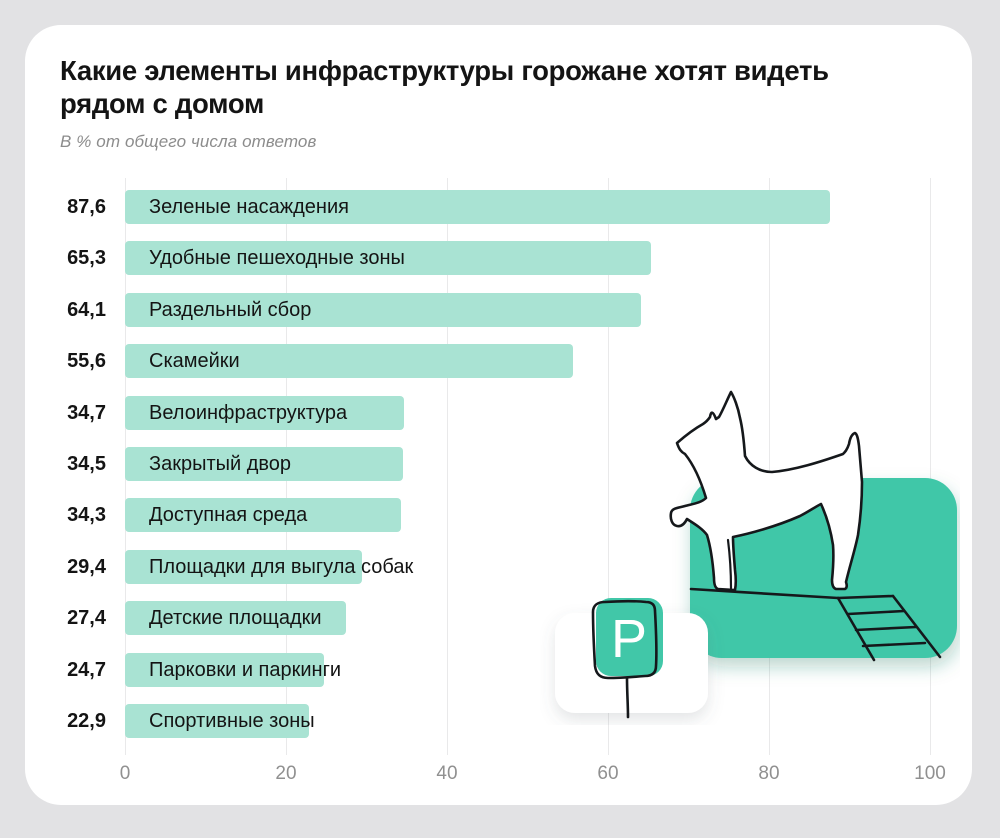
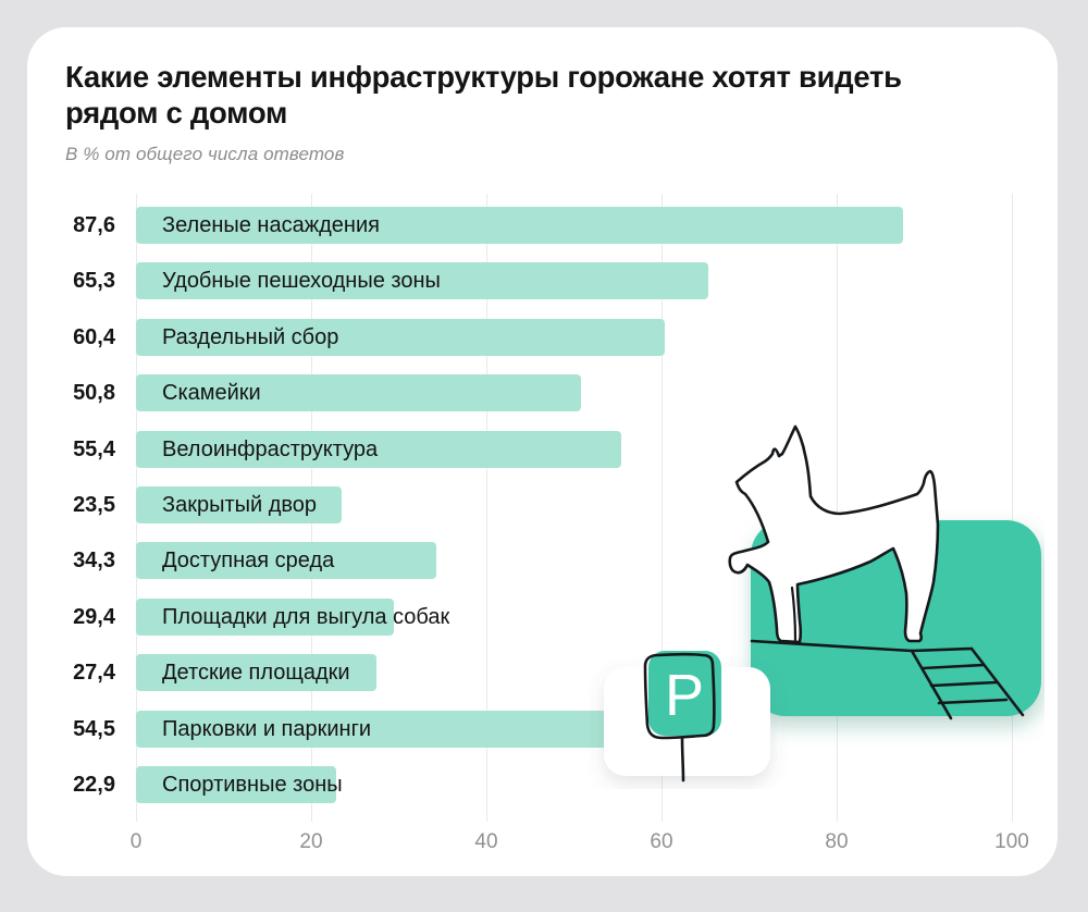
Раздельный сбор: 64,1 -> 60,4
Скамейки: 55,6 -> 50,8
Велоинфраструктура: 34,7 -> 55,4
Закрытый двор: 34,5 -> 23,5
Парковки и паркинги: 24,7 -> 54,5
